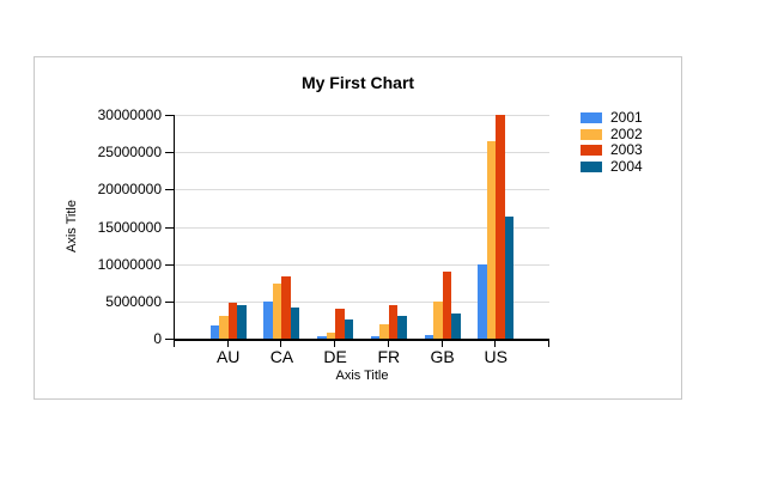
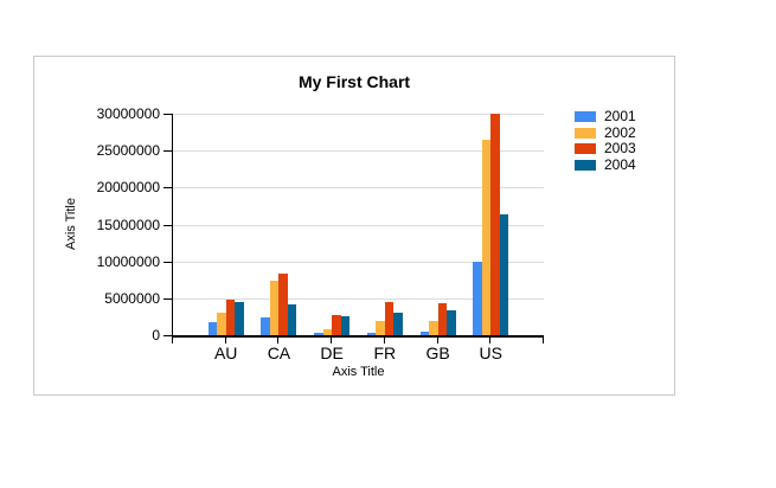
2001/CA: 5000000 -> 2000000
2003/DE: 4000000 -> 3000000
2002/GB: 5000000 -> 2000000
2003/GB: 9000000 -> 4000000
